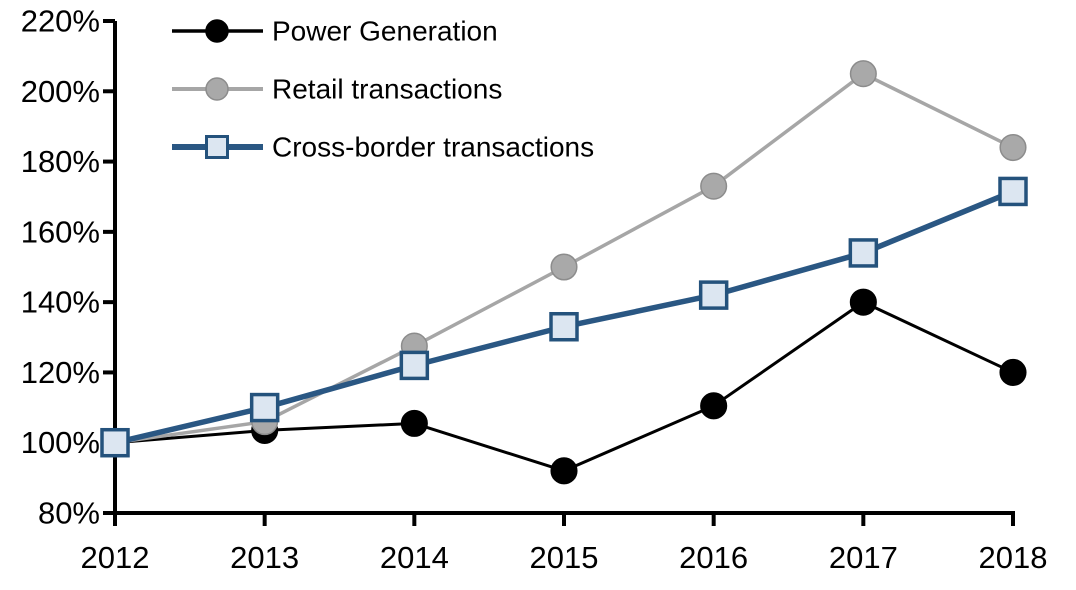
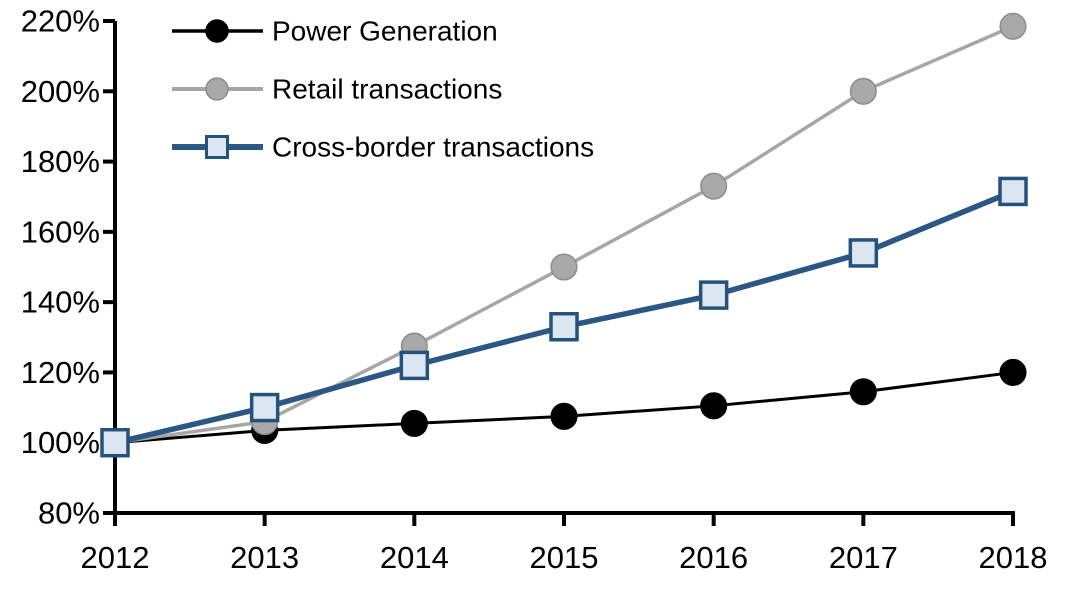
Power Generation/2015: 92% -> 108%
Power Generation/2017: 140% -> 114%
Retail transactions/2017: 205% -> 200%
Retail transactions/2018: 184% -> 218%
